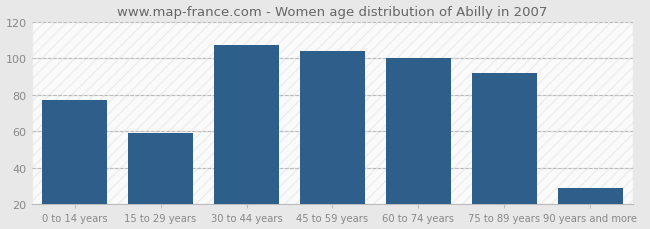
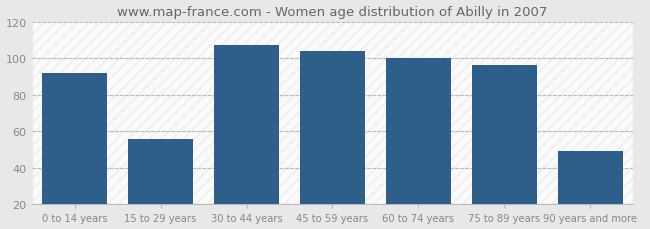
0 to 14 years: 77 -> 92
15 to 29 years: 59 -> 56
75 to 89 years: 92 -> 96
90 years and more: 29 -> 49
